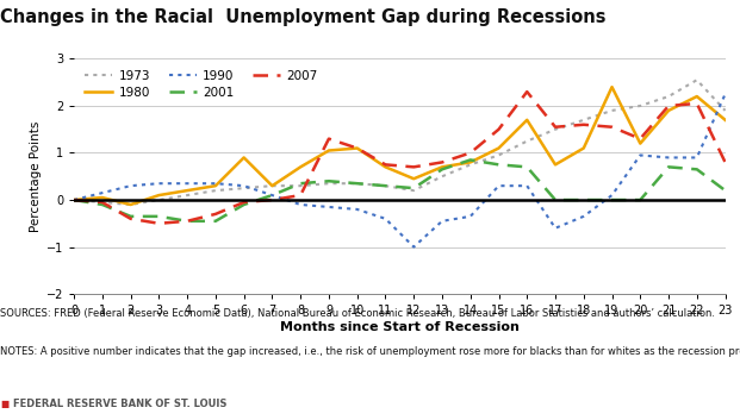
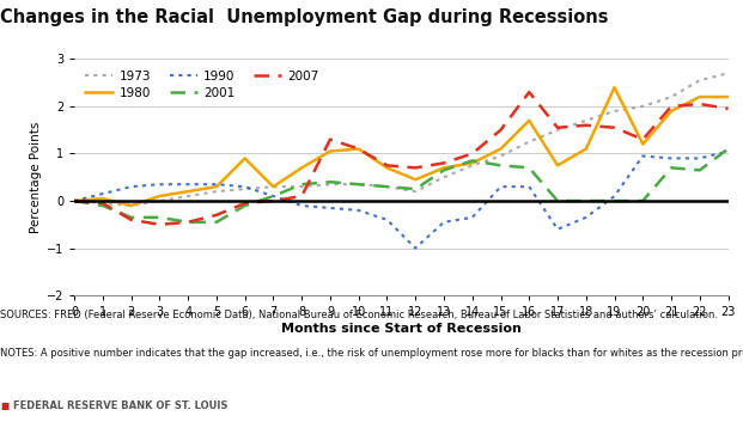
1973/23: 1.90 -> 2.70
1980/23: 1.70 -> 2.20
1990/23: 2.25 -> 1.05
2001/23: 0.20 -> 1.10
2007/23: 0.80 -> 1.95
